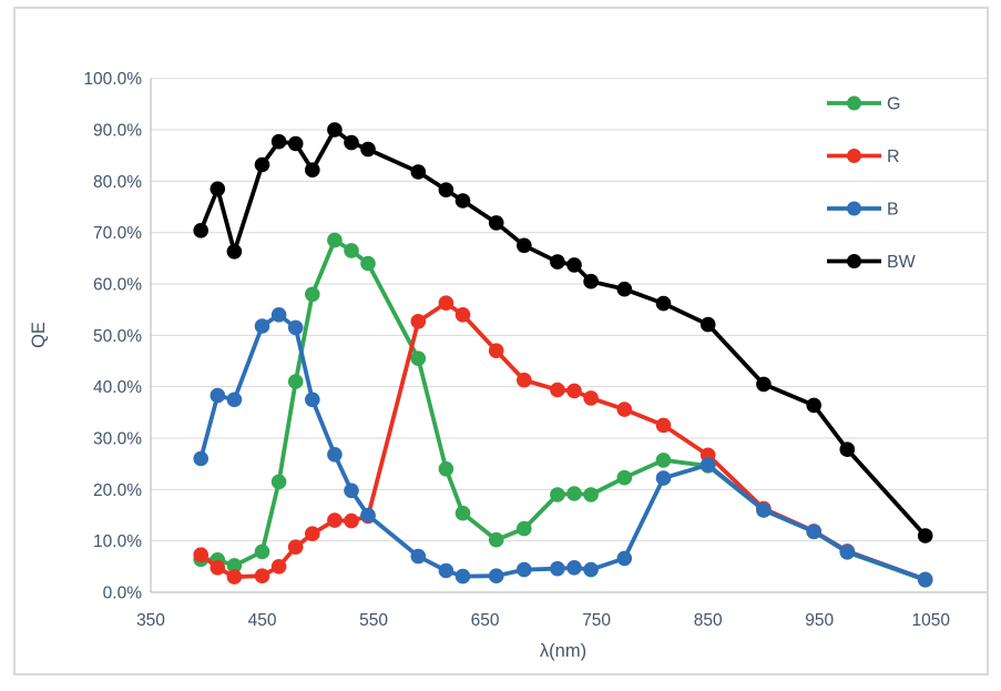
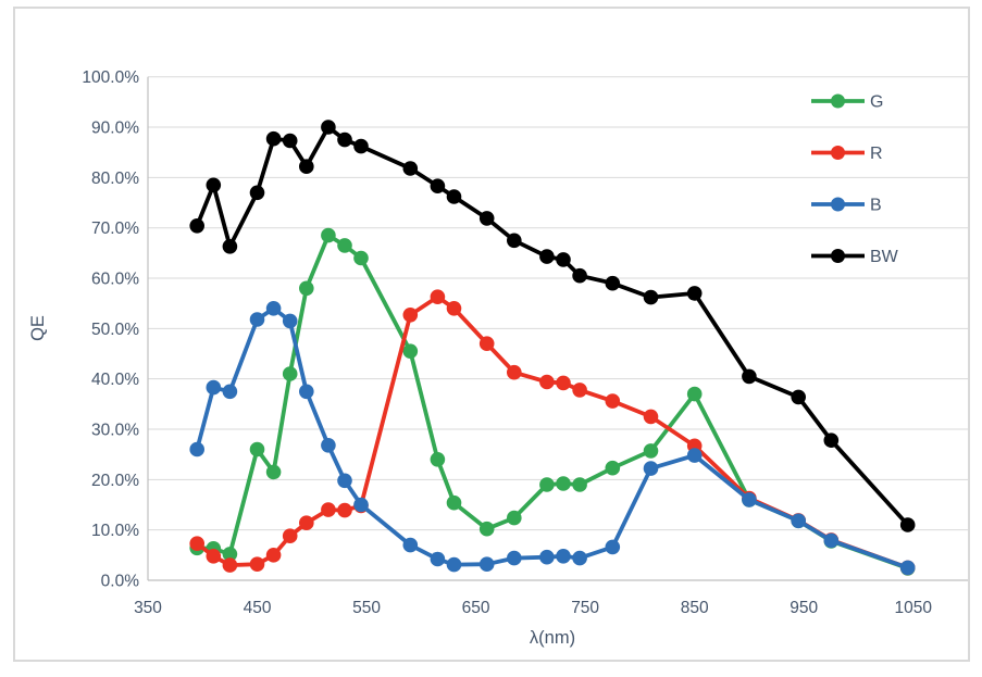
G/450: 8% -> 26%
BW/450: 83% -> 77%
G/850: 25% -> 37%
BW/850: 52% -> 57%
